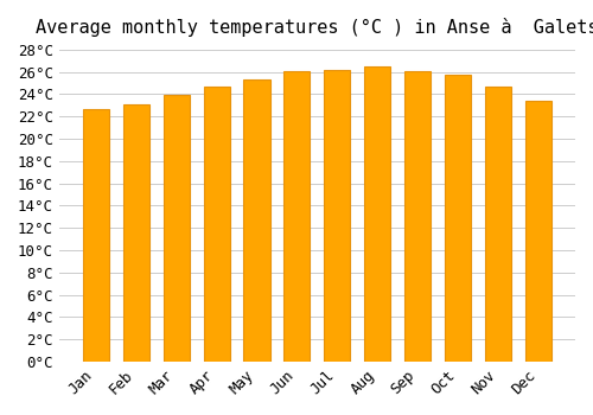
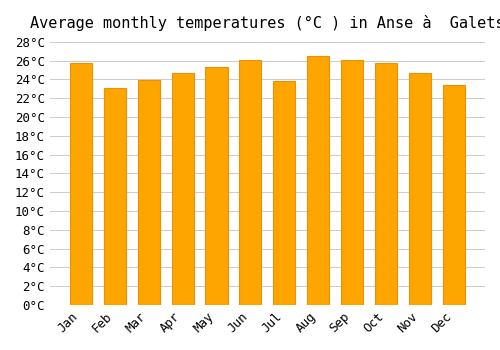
Jan: 22.7°C -> 25.8°C
Jul: 26.2°C -> 23.8°C
